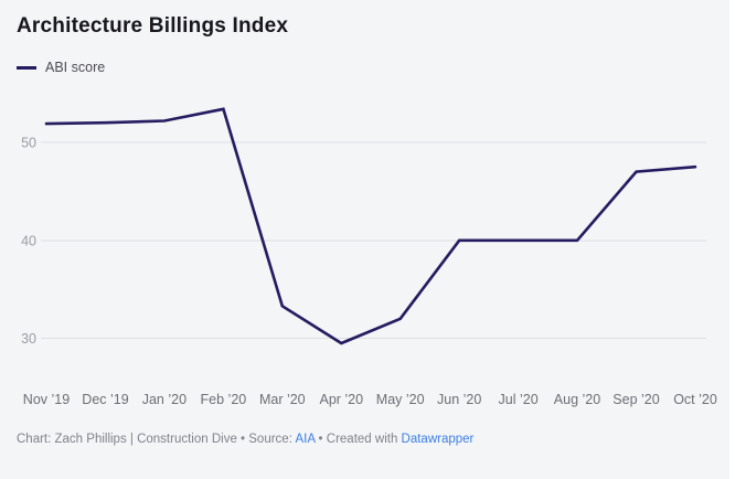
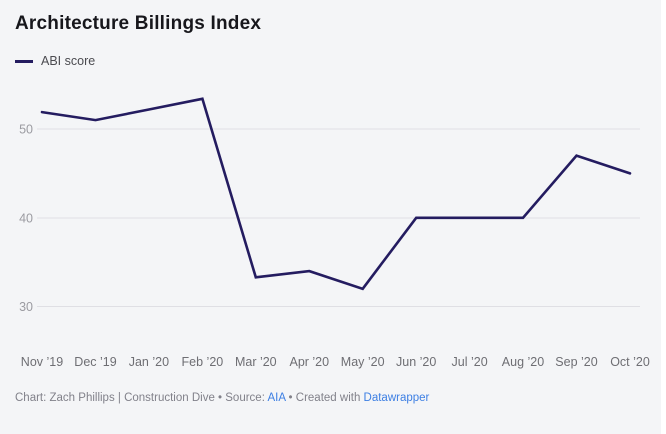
Dec ’19: 52 -> 51
Apr ’20: 30 -> 34
Oct ’20: 48 -> 45
